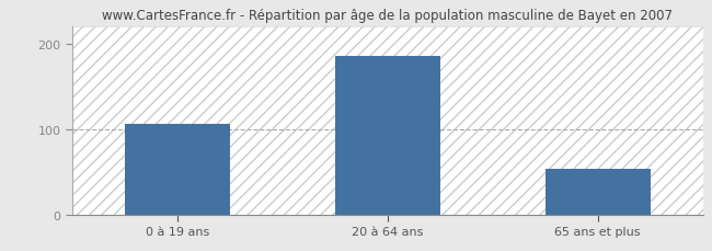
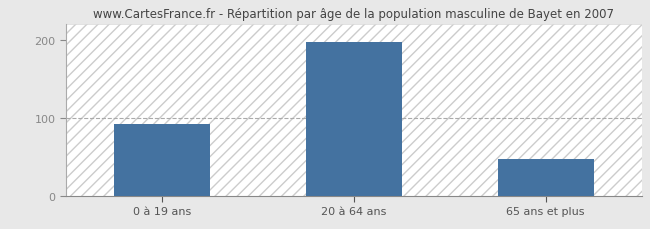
0 à 19 ans: 106 -> 92
20 à 64 ans: 186 -> 197
65 ans et plus: 54 -> 47
